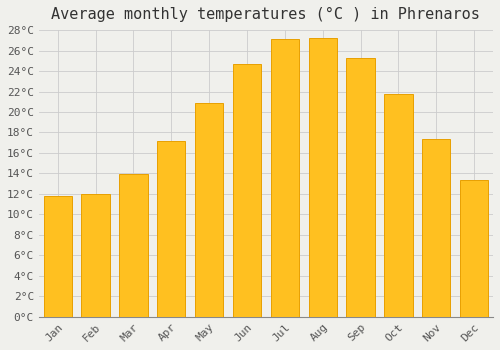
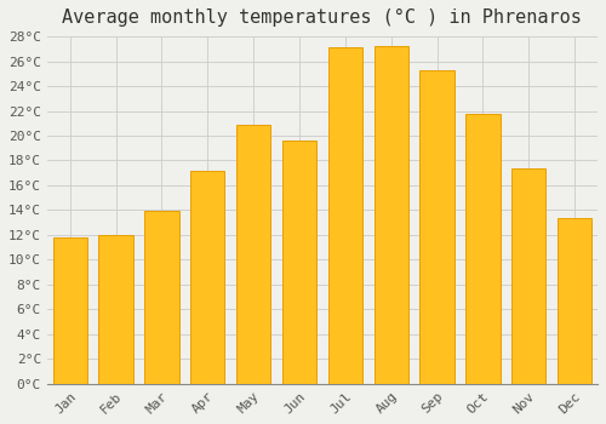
Jun: 24.7°C -> 19.6°C
